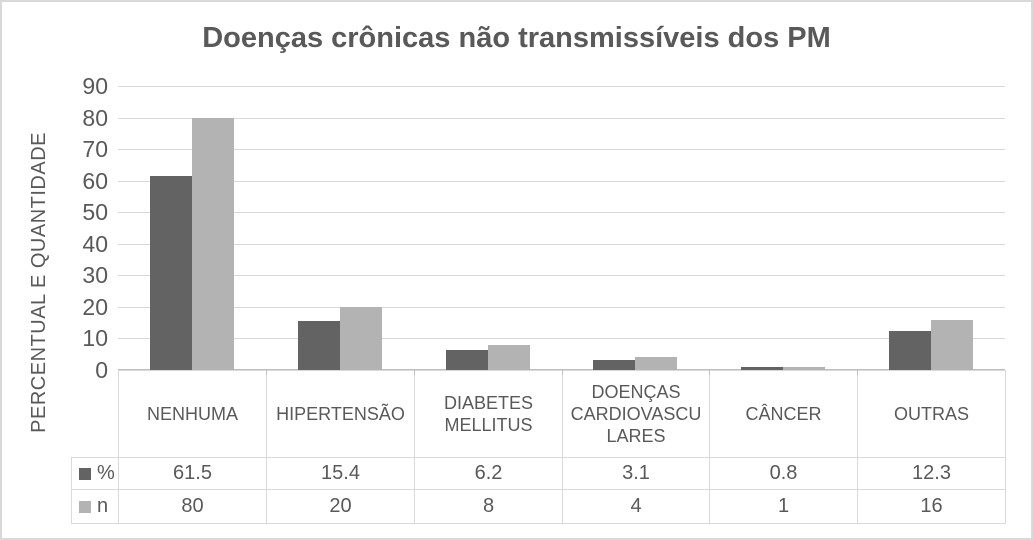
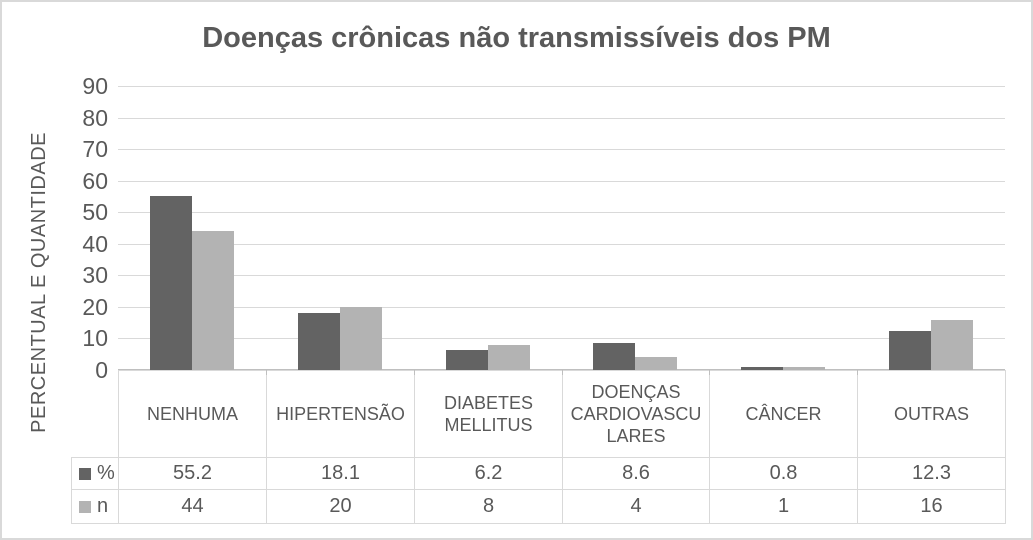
%/NENHUMA: 61.5 -> 55.2
n/NENHUMA: 80 -> 44
%/HIPERTENSÃO: 15.4 -> 18.1
%/DOENÇAS CARDIOVASCU LARES: 3.1 -> 8.6
